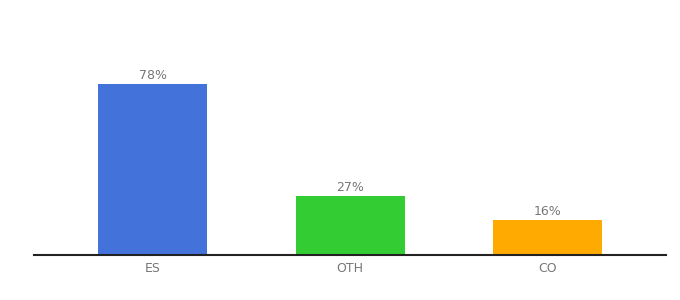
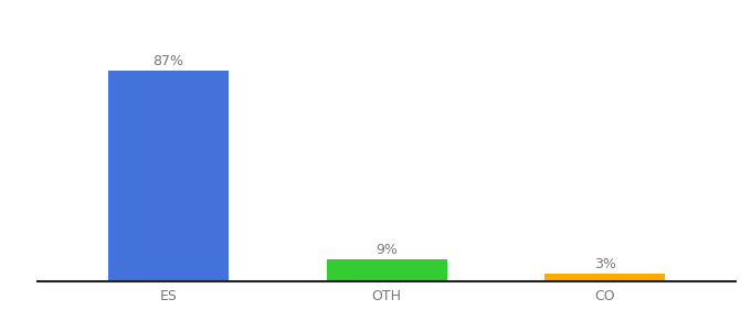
ES: 78% -> 87%
OTH: 27% -> 9%
CO: 16% -> 3%
